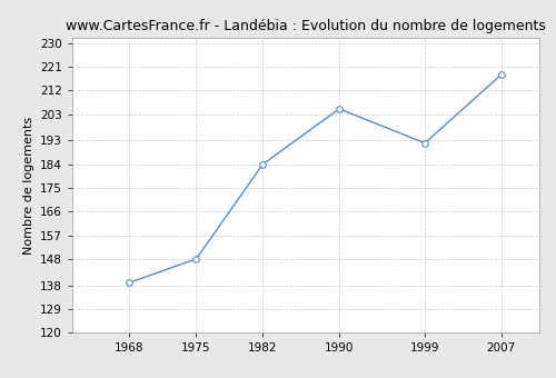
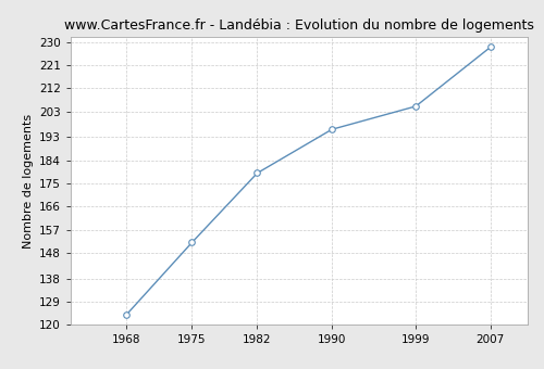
1968: 139 -> 124
1975: 148 -> 152
1982: 184 -> 179
1990: 205 -> 196
1999: 192 -> 205
2007: 218 -> 228
